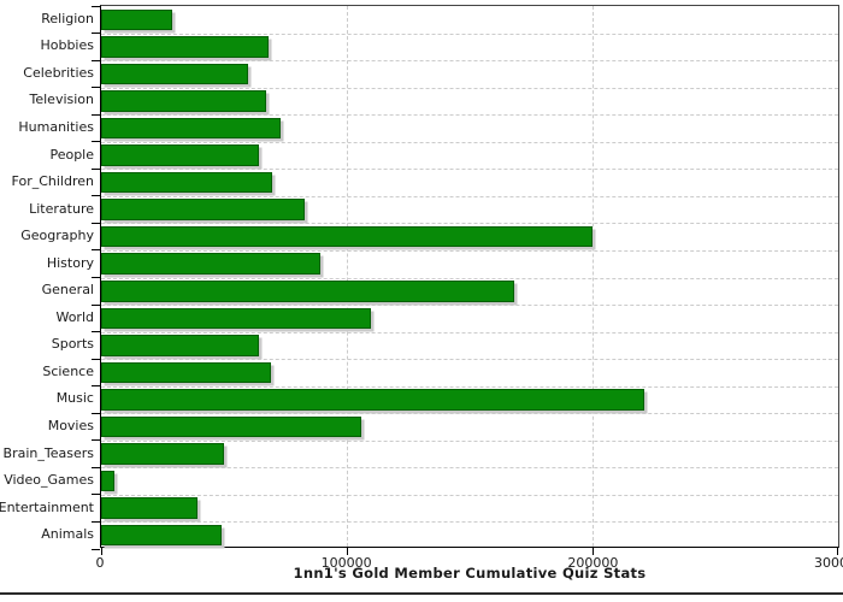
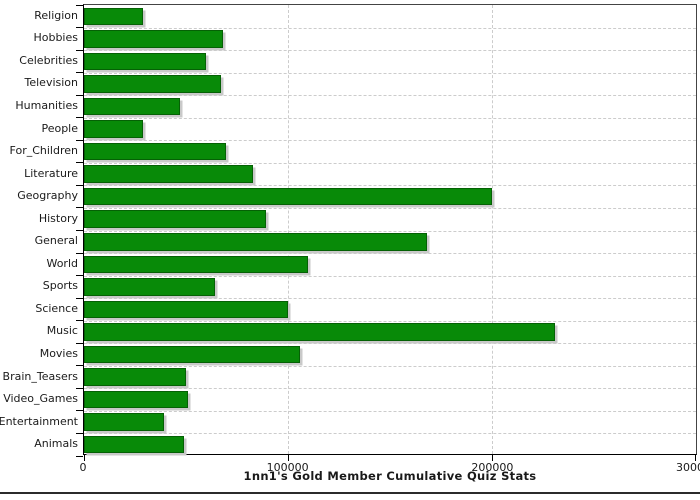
Humanities: 73000 -> 47000
People: 64000 -> 29000
Science: 69000 -> 100000
Music: 221000 -> 231000
Video_Games: 6000 -> 51000
